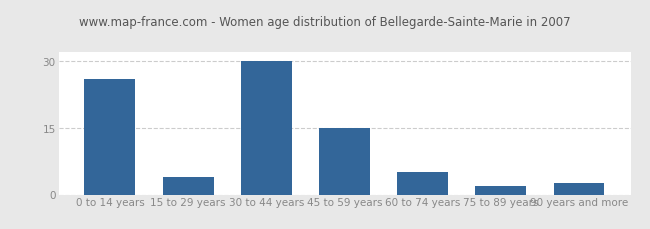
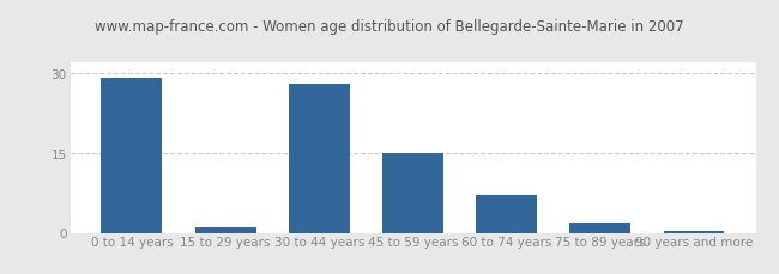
0 to 14 years: 26.0 -> 29.0
15 to 29 years: 4.0 -> 1.0
30 to 44 years: 30.0 -> 28.0
60 to 74 years: 5.0 -> 7.0
90 years and more: 2.5 -> 0.3
